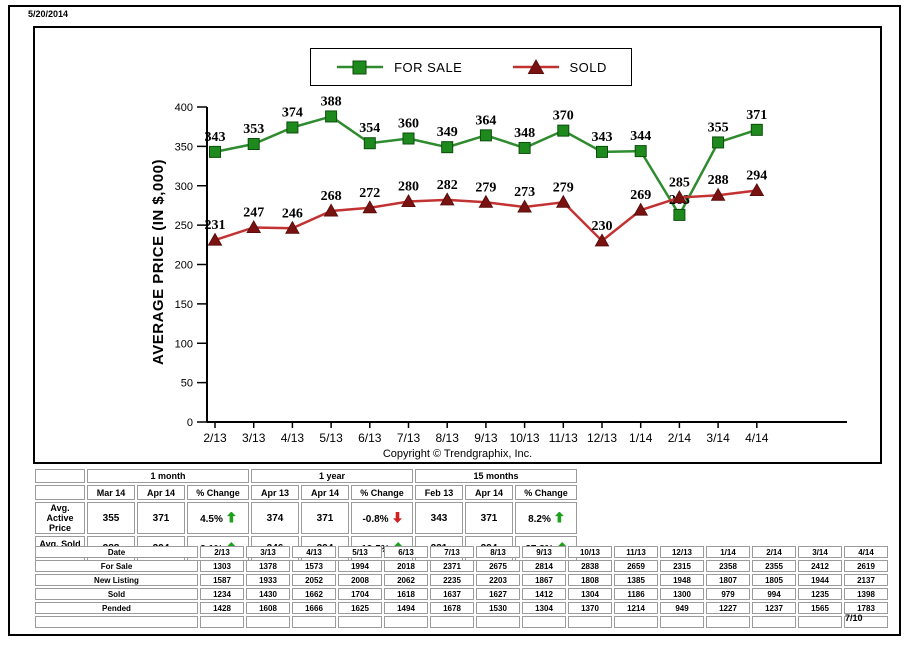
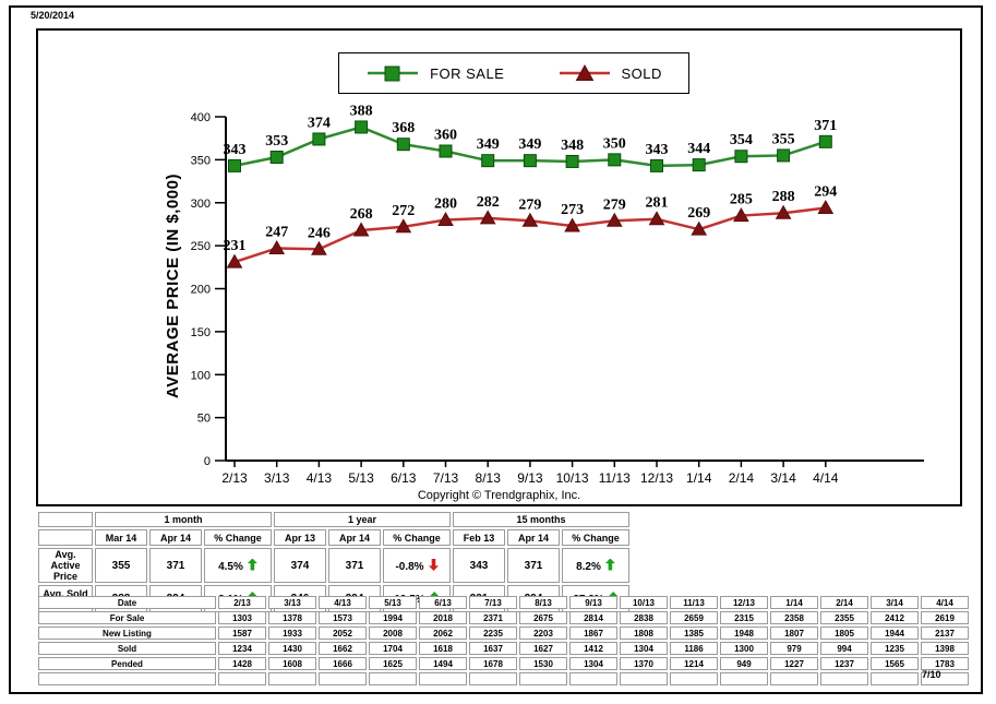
FOR SALE/6/13: 354 -> 368
FOR SALE/9/13: 364 -> 349
FOR SALE/11/13: 370 -> 350
SOLD/12/13: 230 -> 281
FOR SALE/2/14: 263 -> 354
